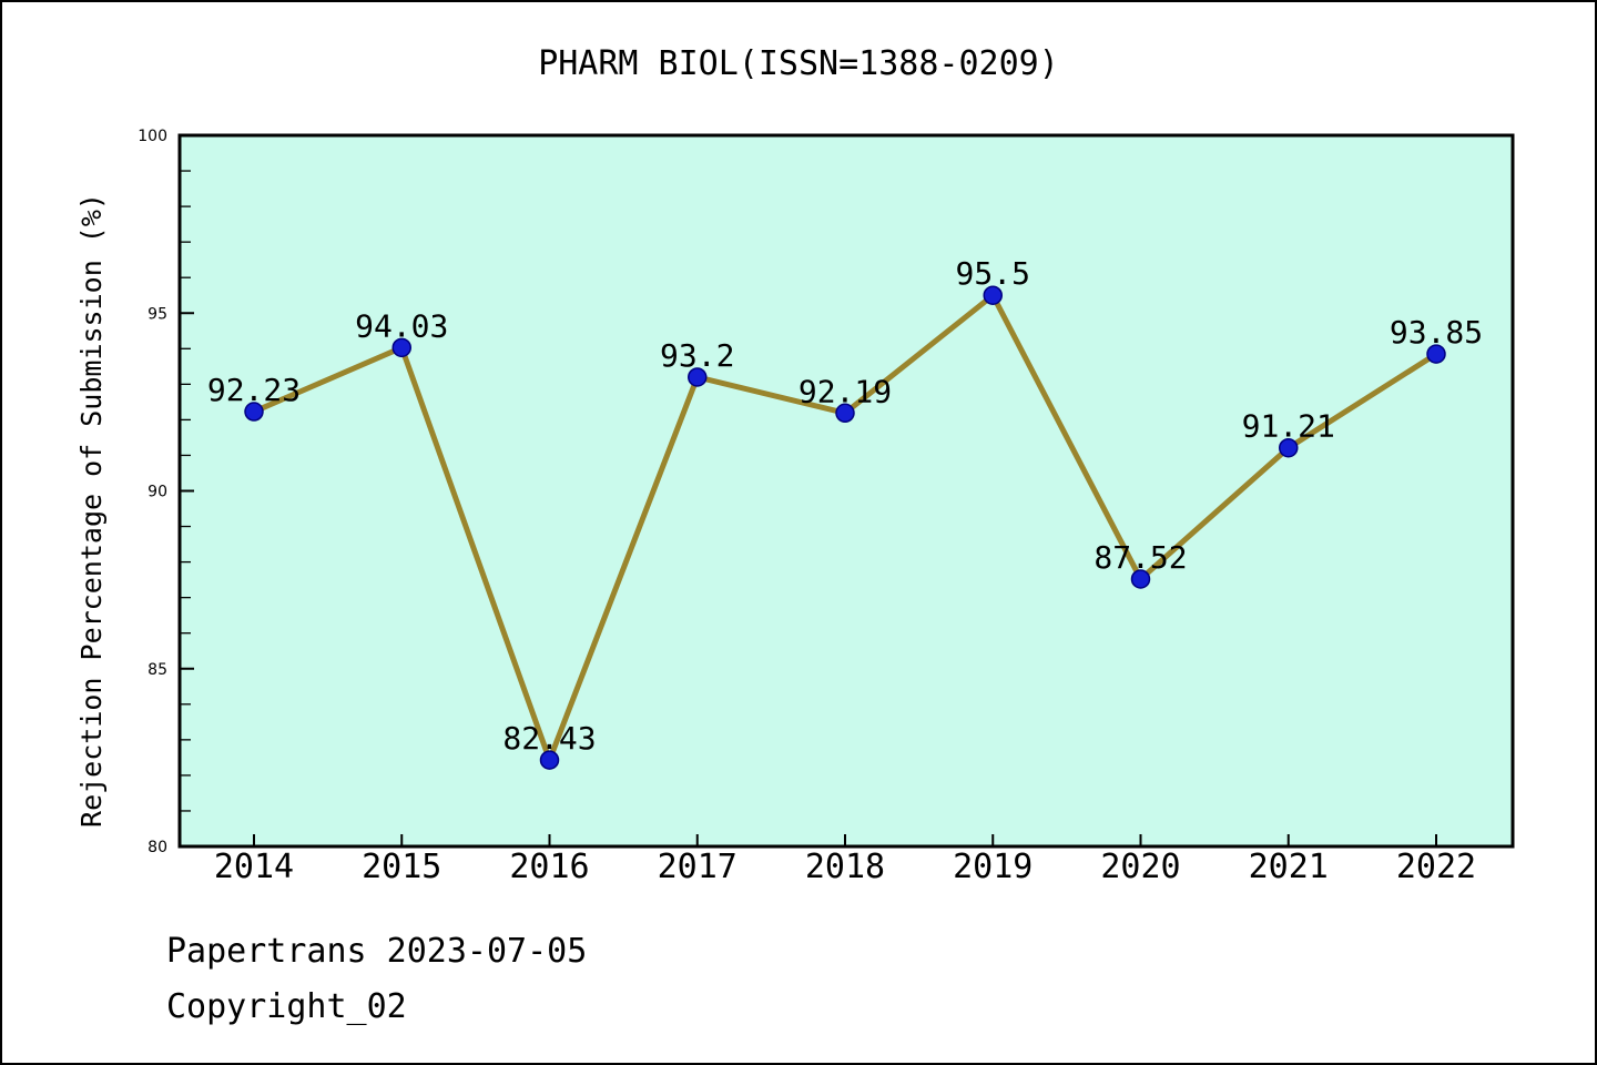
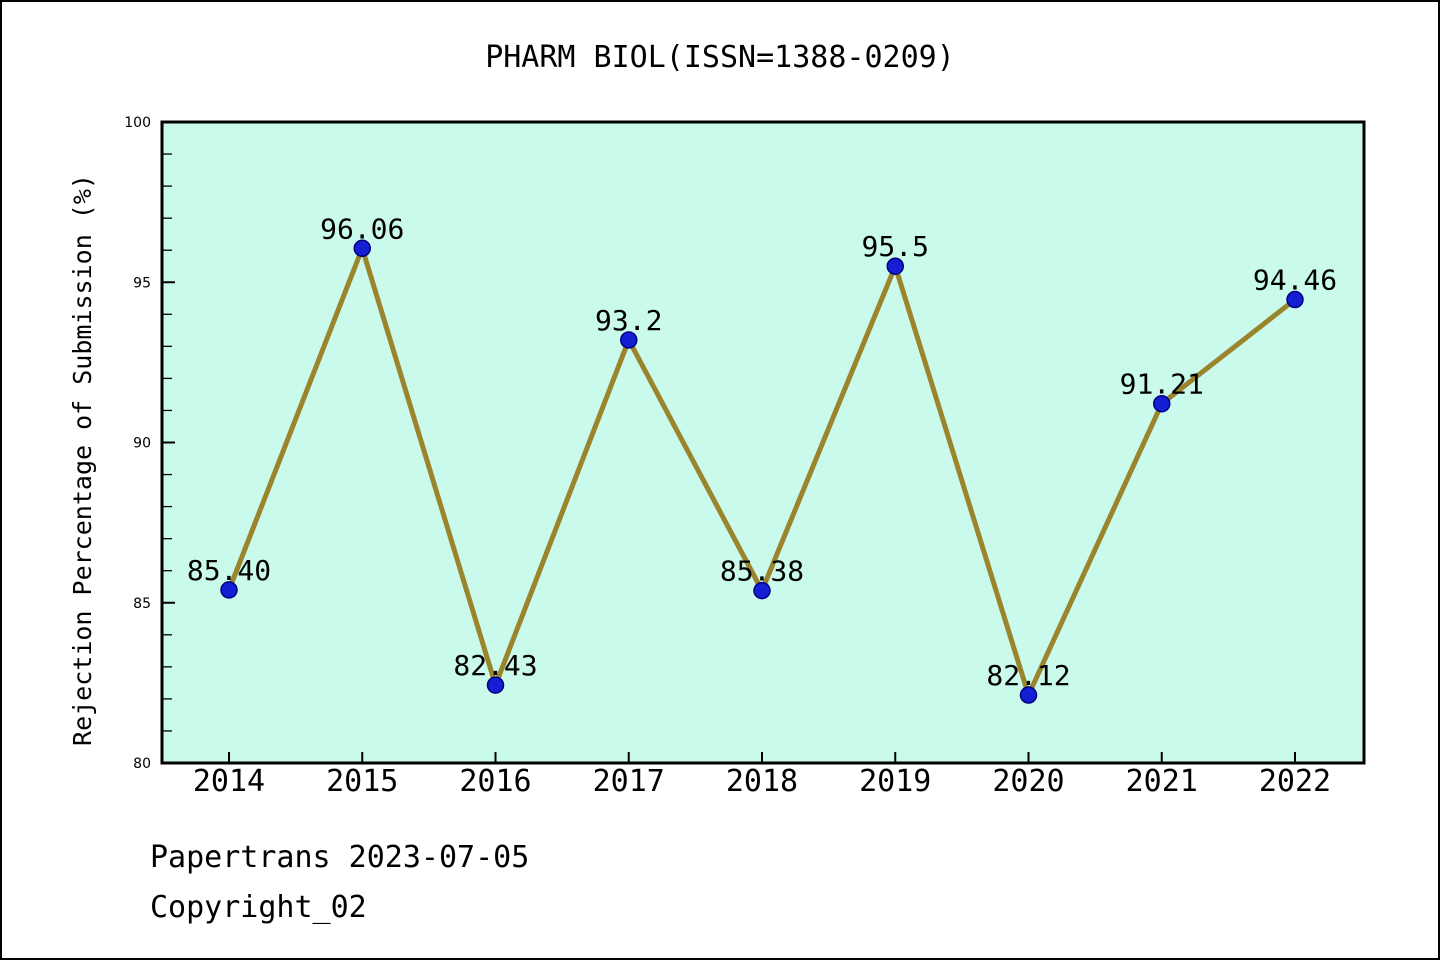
2014: 92.23 -> 85.40
2015: 94.03 -> 96.06
2018: 92.19 -> 85.38
2020: 87.52 -> 82.12
2022: 93.85 -> 94.46
